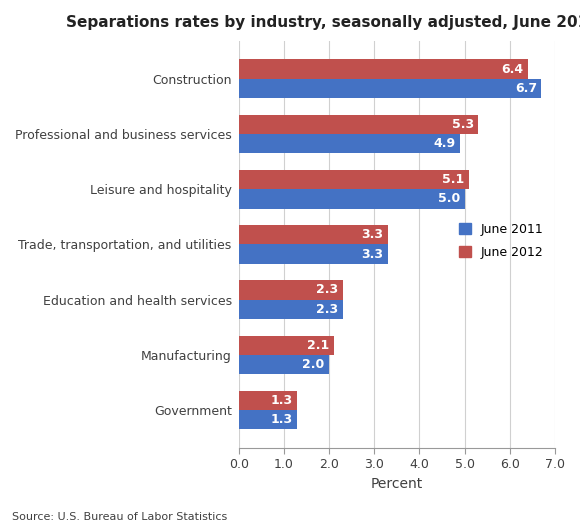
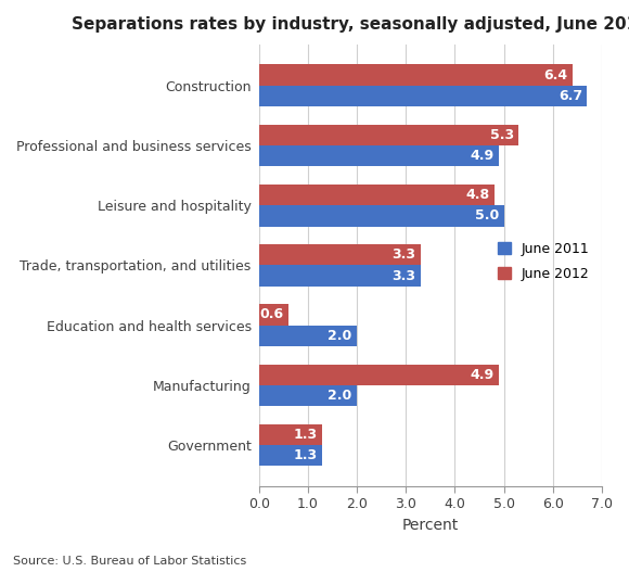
June 2012/Leisure and hospitality: 5.1 -> 4.8
June 2012/Education and health services: 2.3 -> 0.6
June 2011/Education and health services: 2.3 -> 2.0
June 2012/Manufacturing: 2.1 -> 4.9
